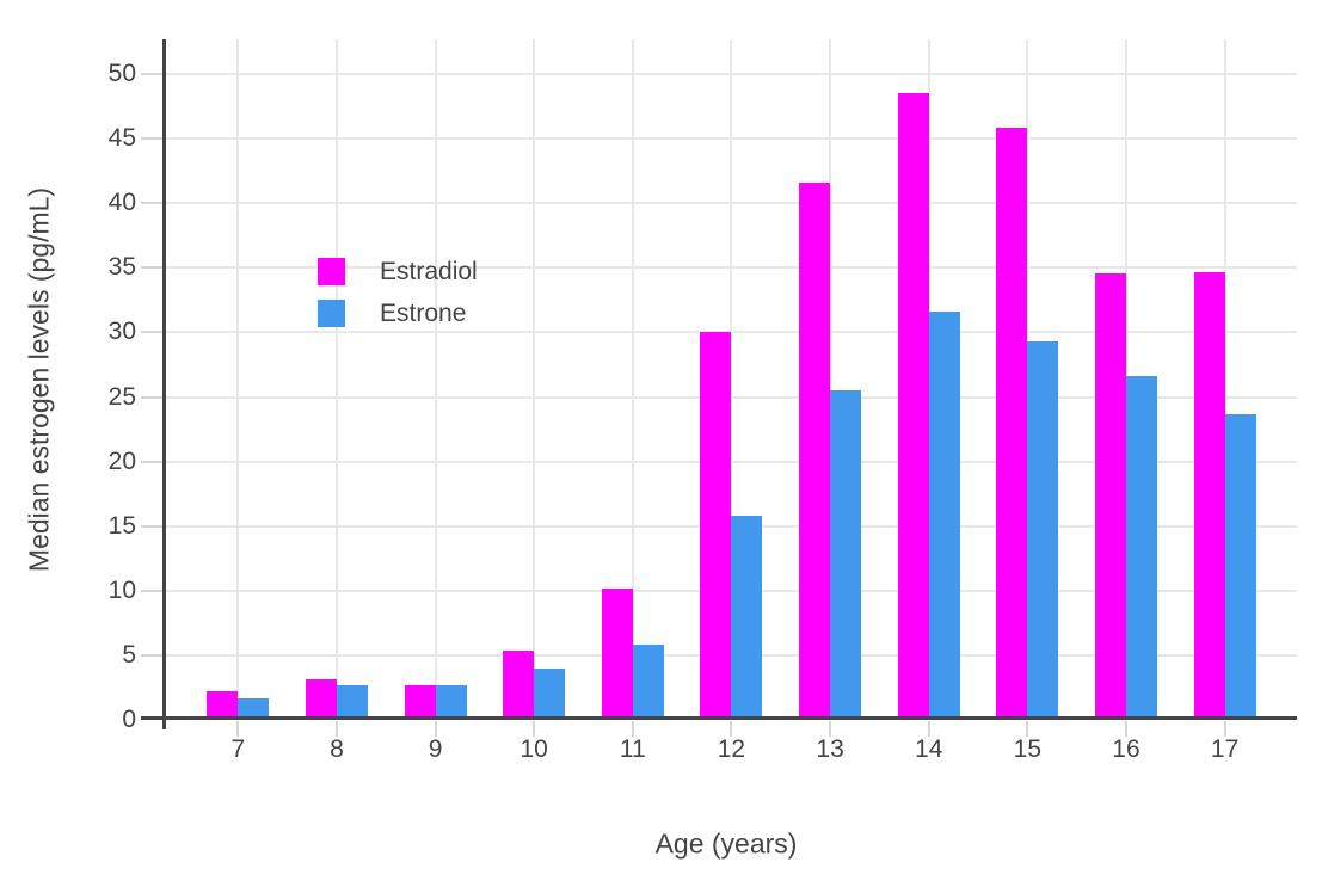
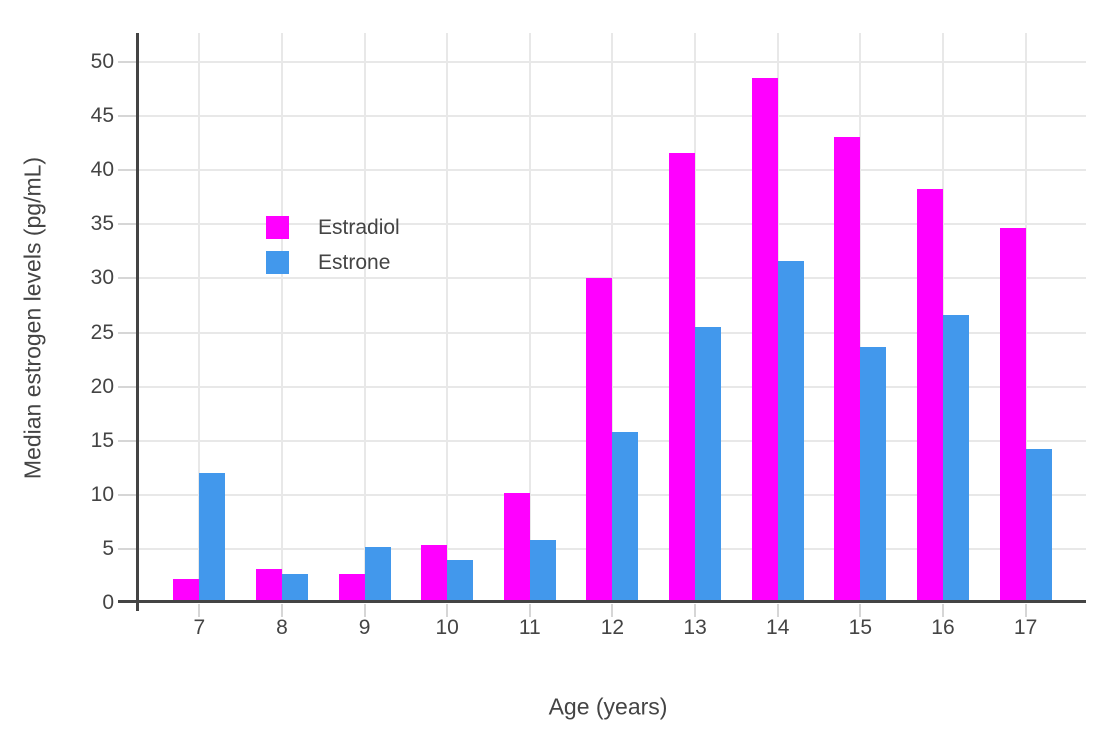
Estrone/7: 1.7 -> 12.0
Estrone/9: 2.7 -> 5.2
Estradiol/15: 45.8 -> 43.1
Estrone/15: 29.3 -> 23.7
Estradiol/16: 34.6 -> 38.3
Estrone/17: 23.7 -> 14.2
